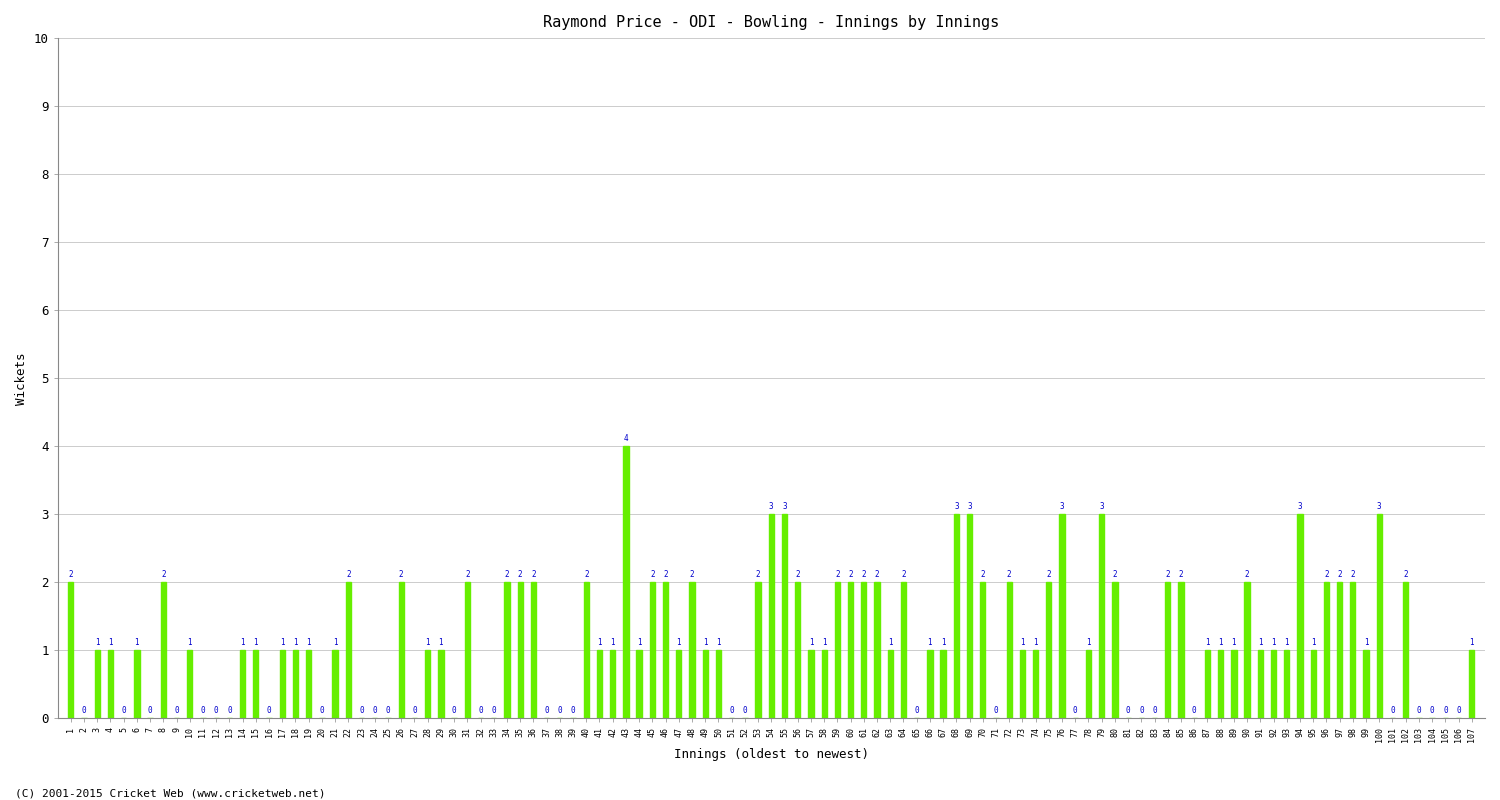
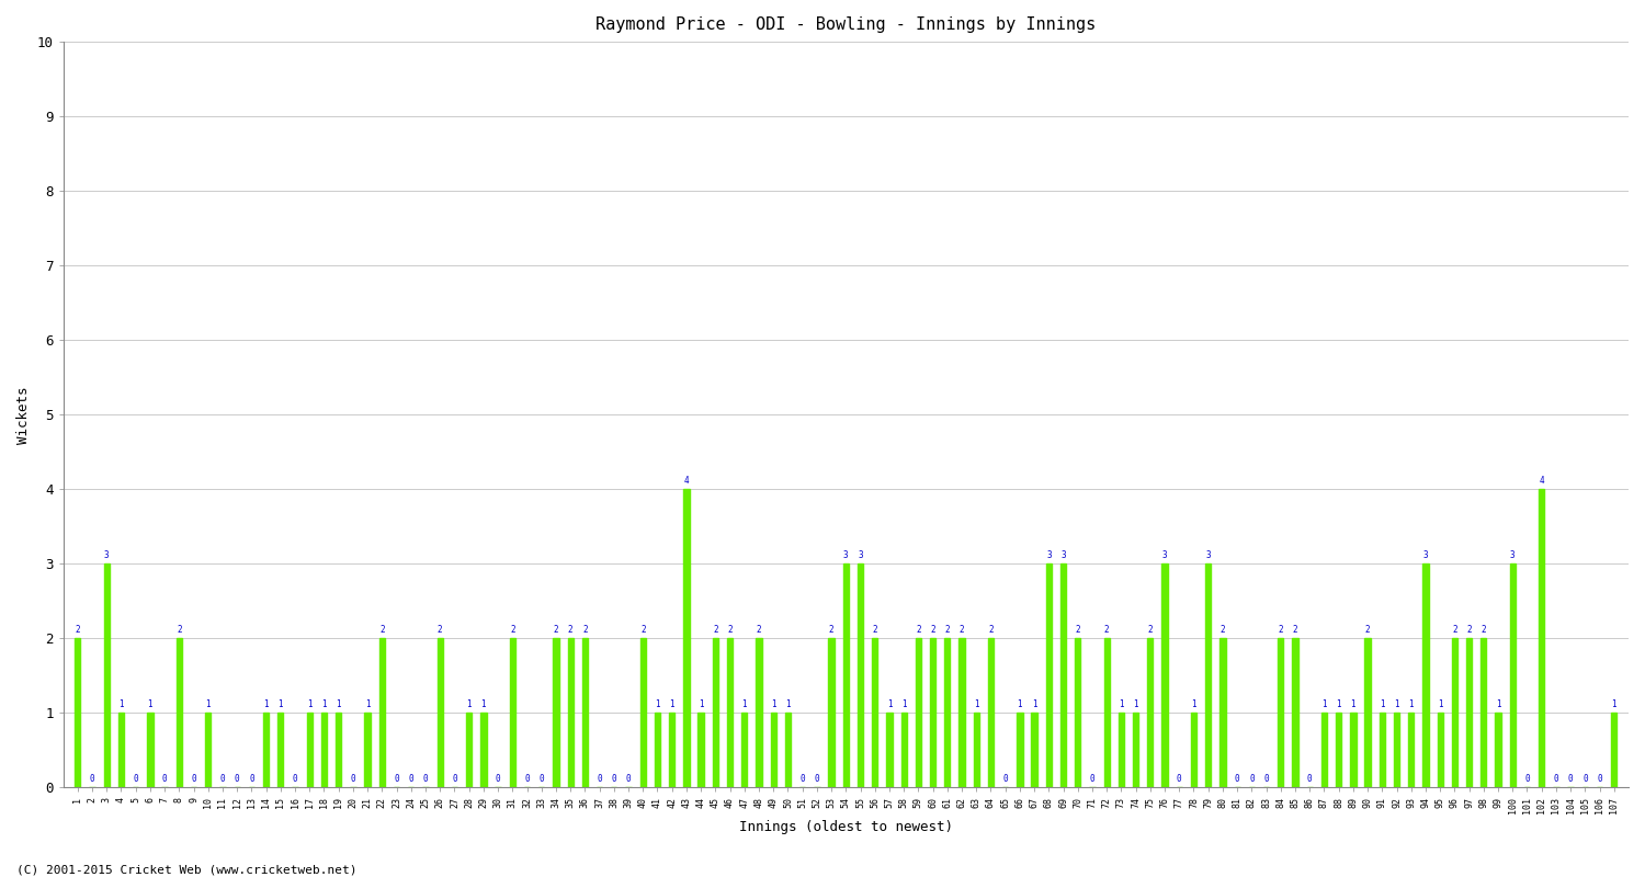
3: 1 -> 3
102: 2 -> 4
